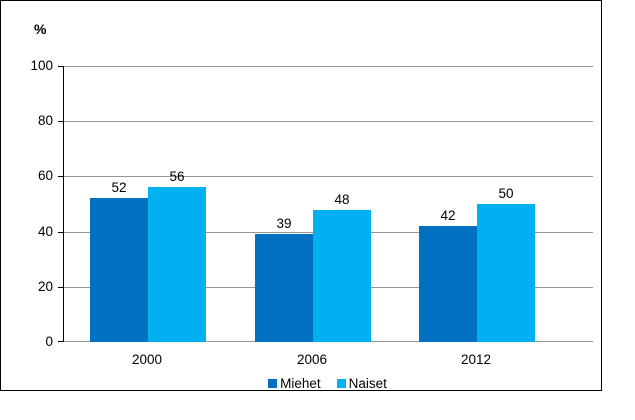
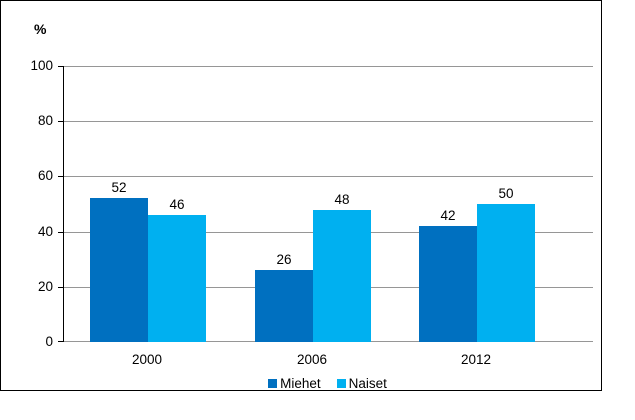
Naiset/2000: 56 -> 46
Miehet/2006: 39 -> 26
